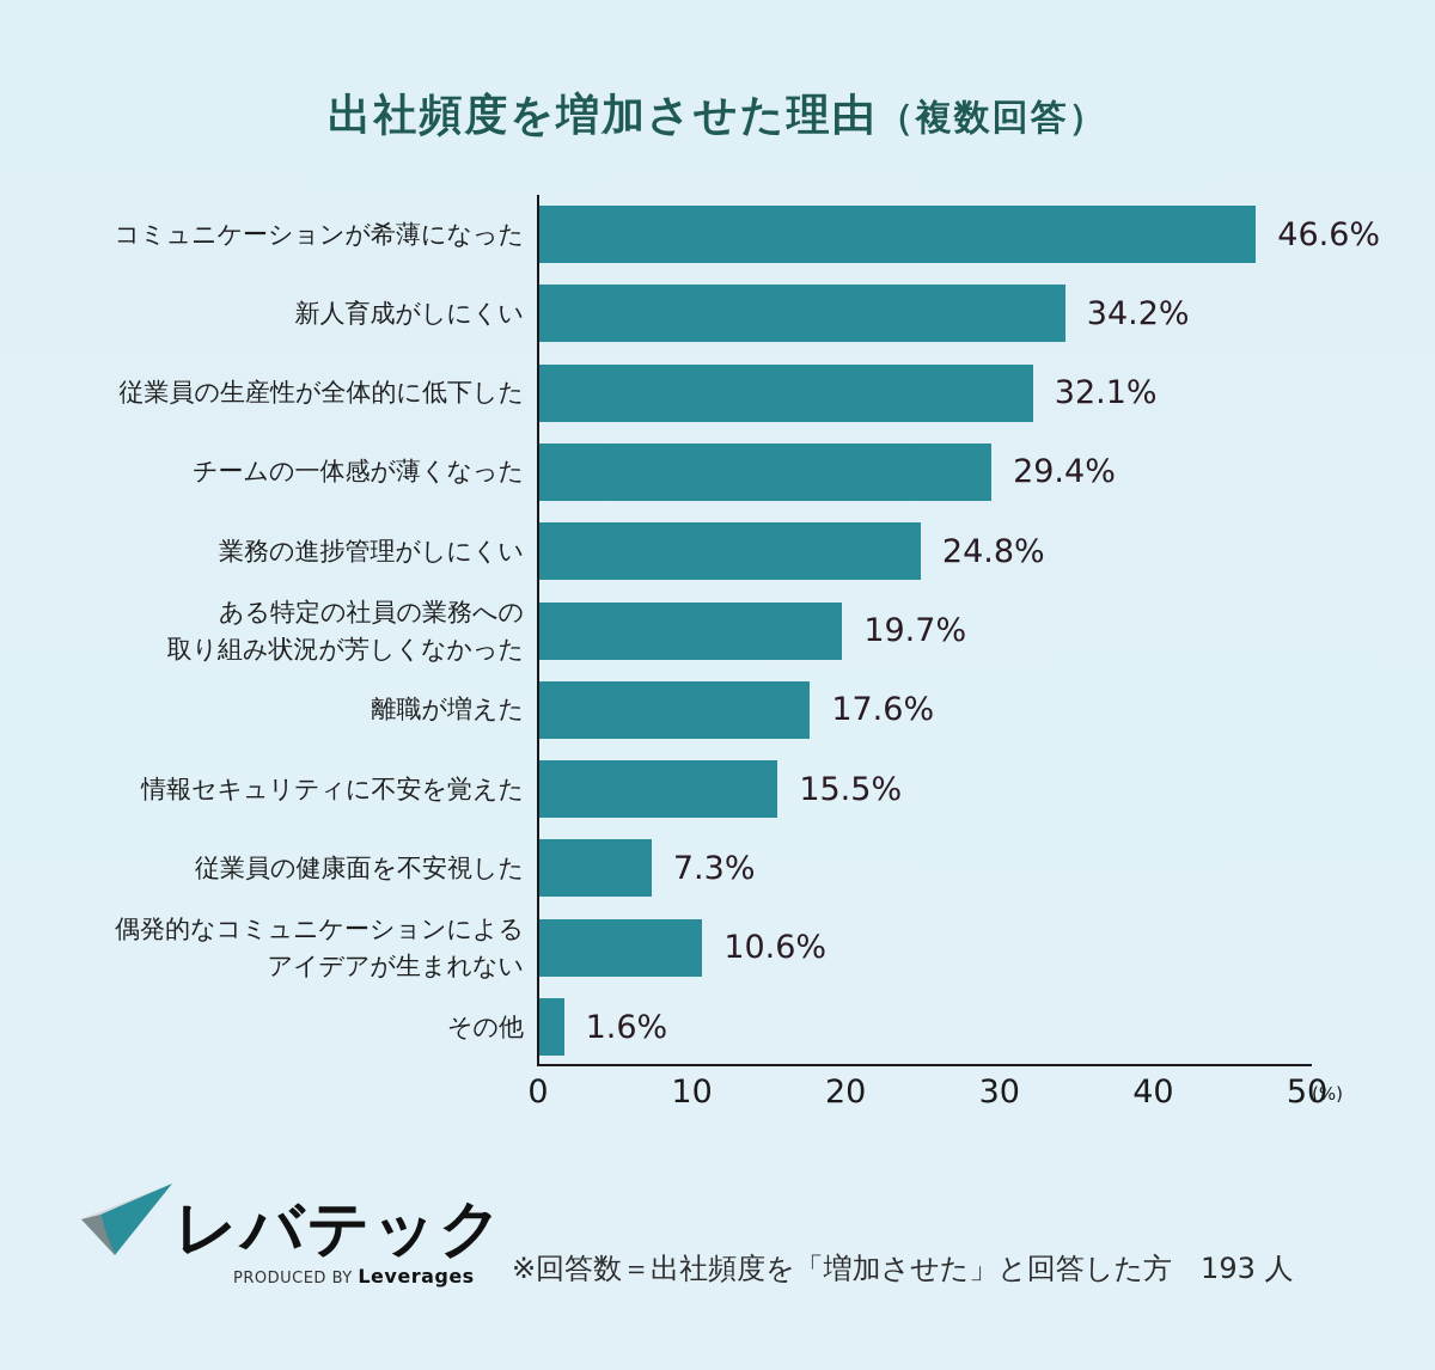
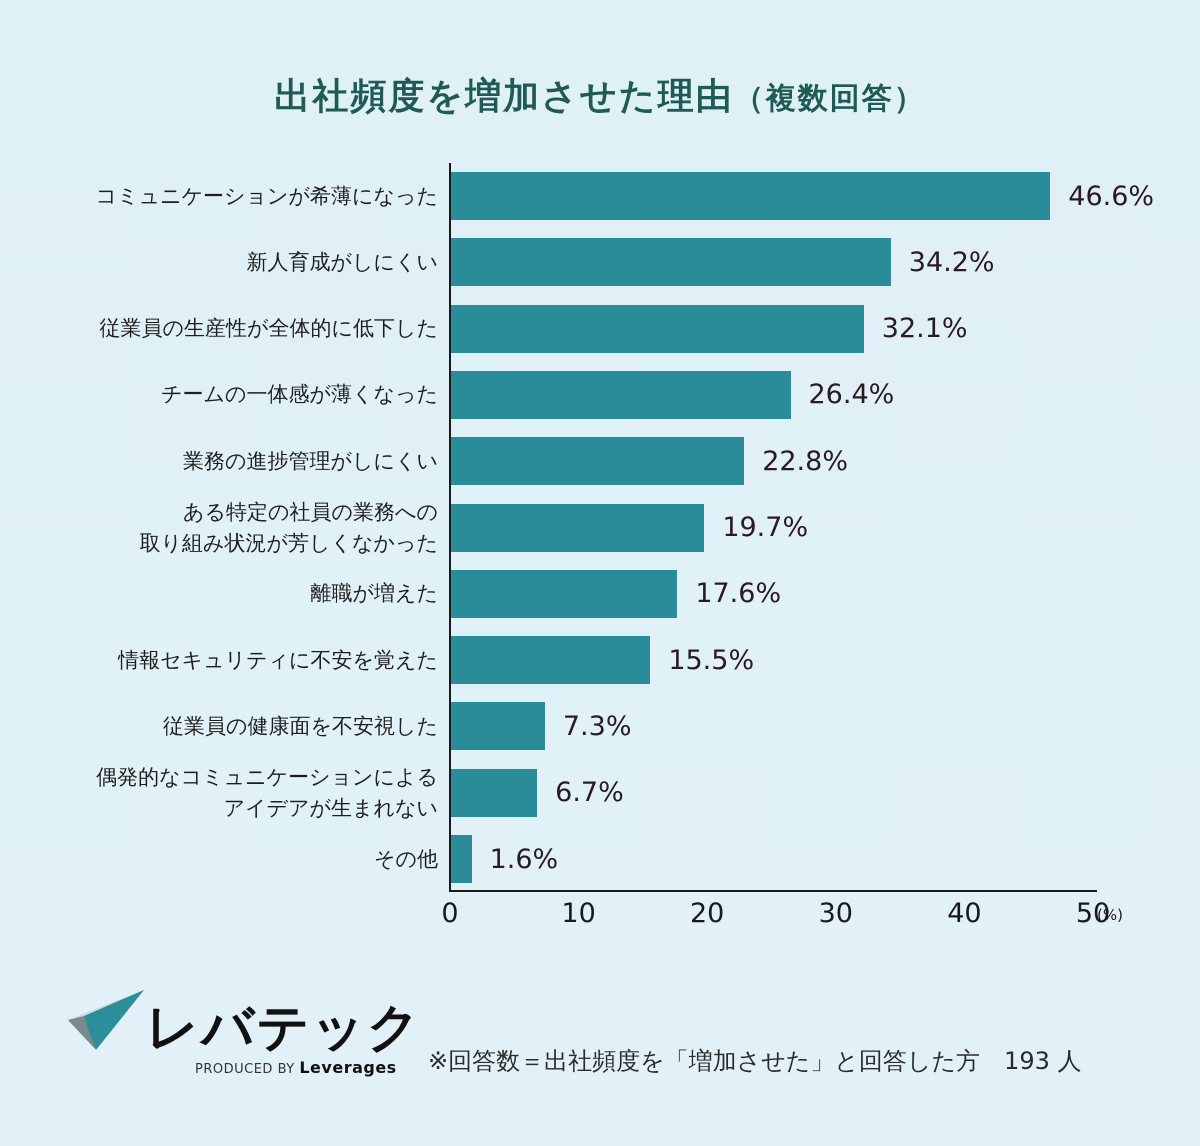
チームの一体感が薄くなった: 29.4% -> 26.4%
業務の進捗管理がしにくい: 24.8% -> 22.8%
偶発的なコミュニケーションによる アイデアが生まれない: 10.6% -> 6.7%
